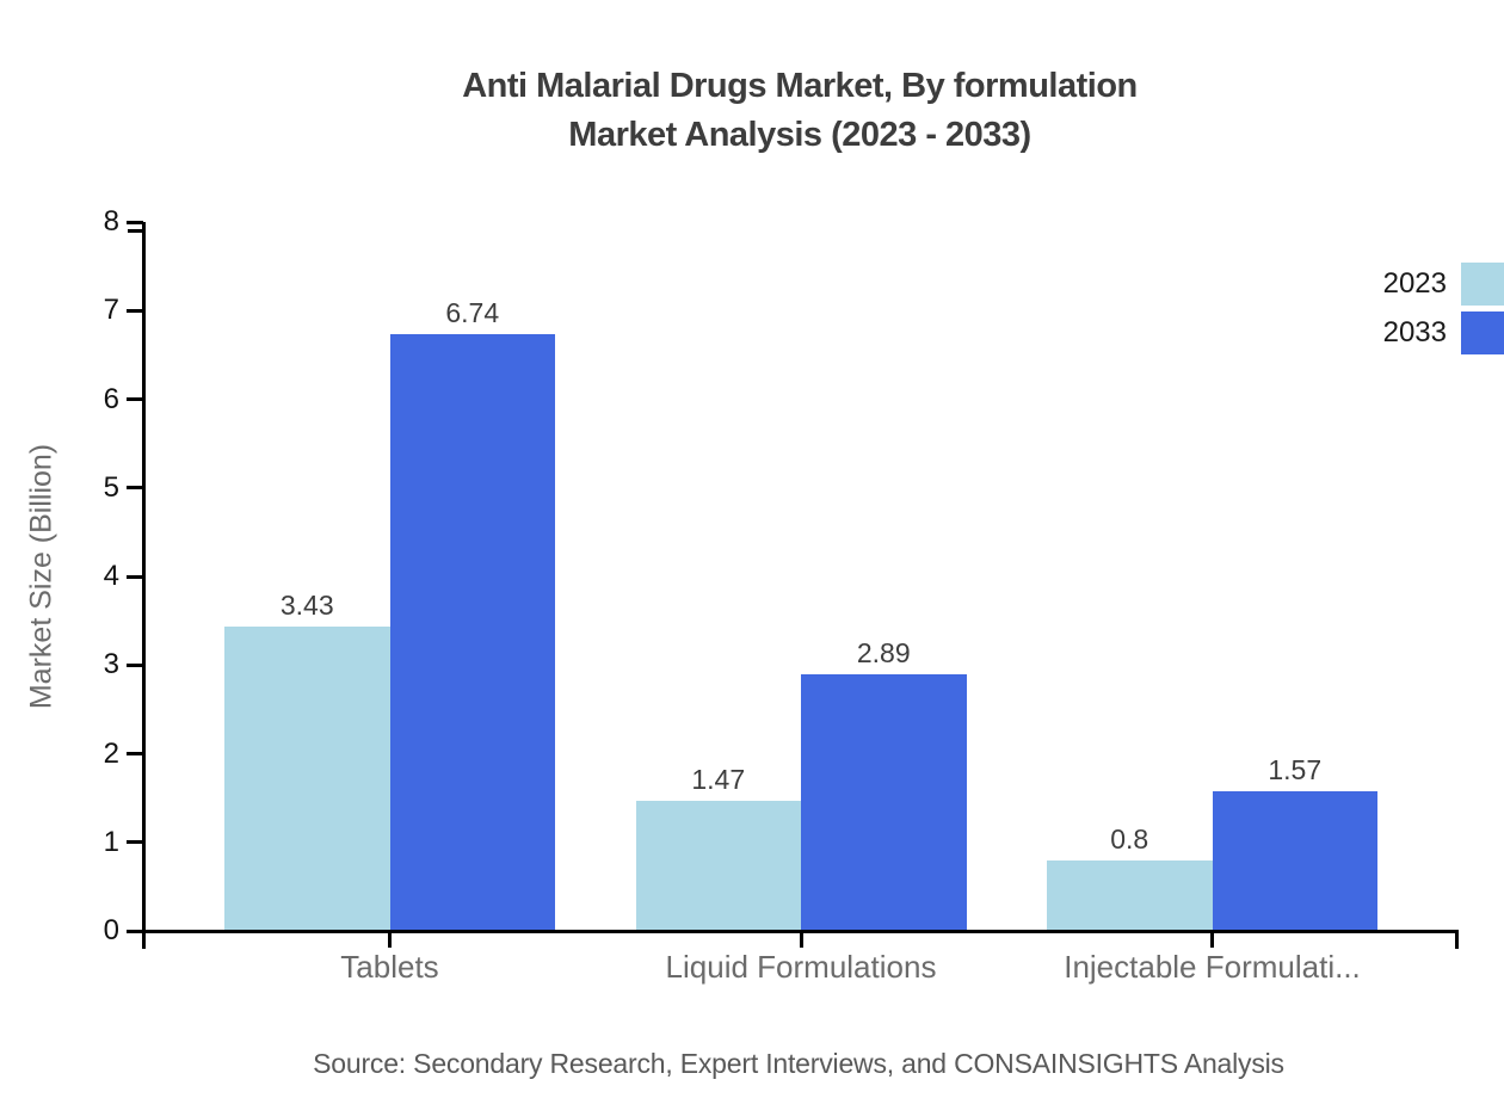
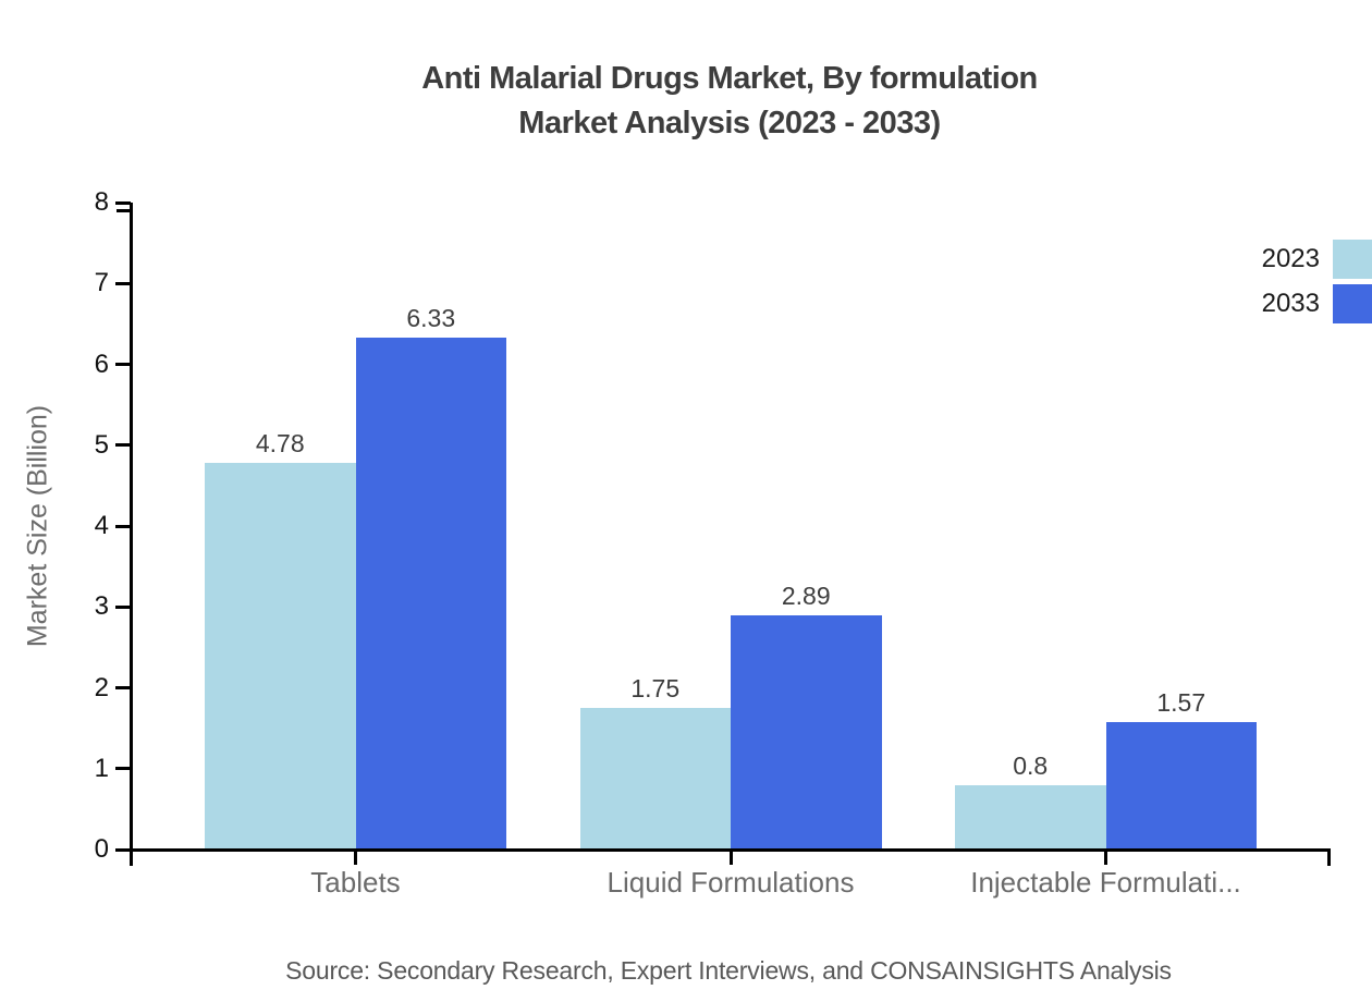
2023/Tablets: 3.43 -> 4.78
2033/Tablets: 6.74 -> 6.33
2023/Liquid Formulations: 1.47 -> 1.75
